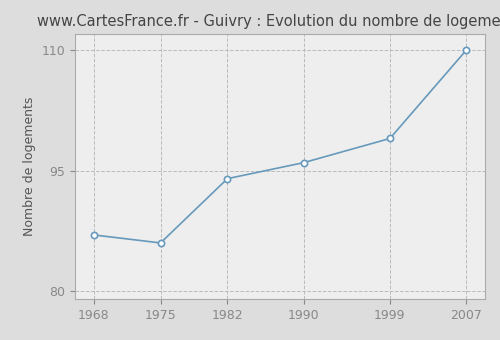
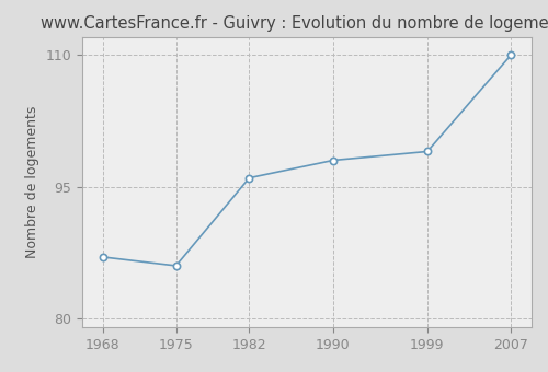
1982: 94 -> 96
1990: 96 -> 98
